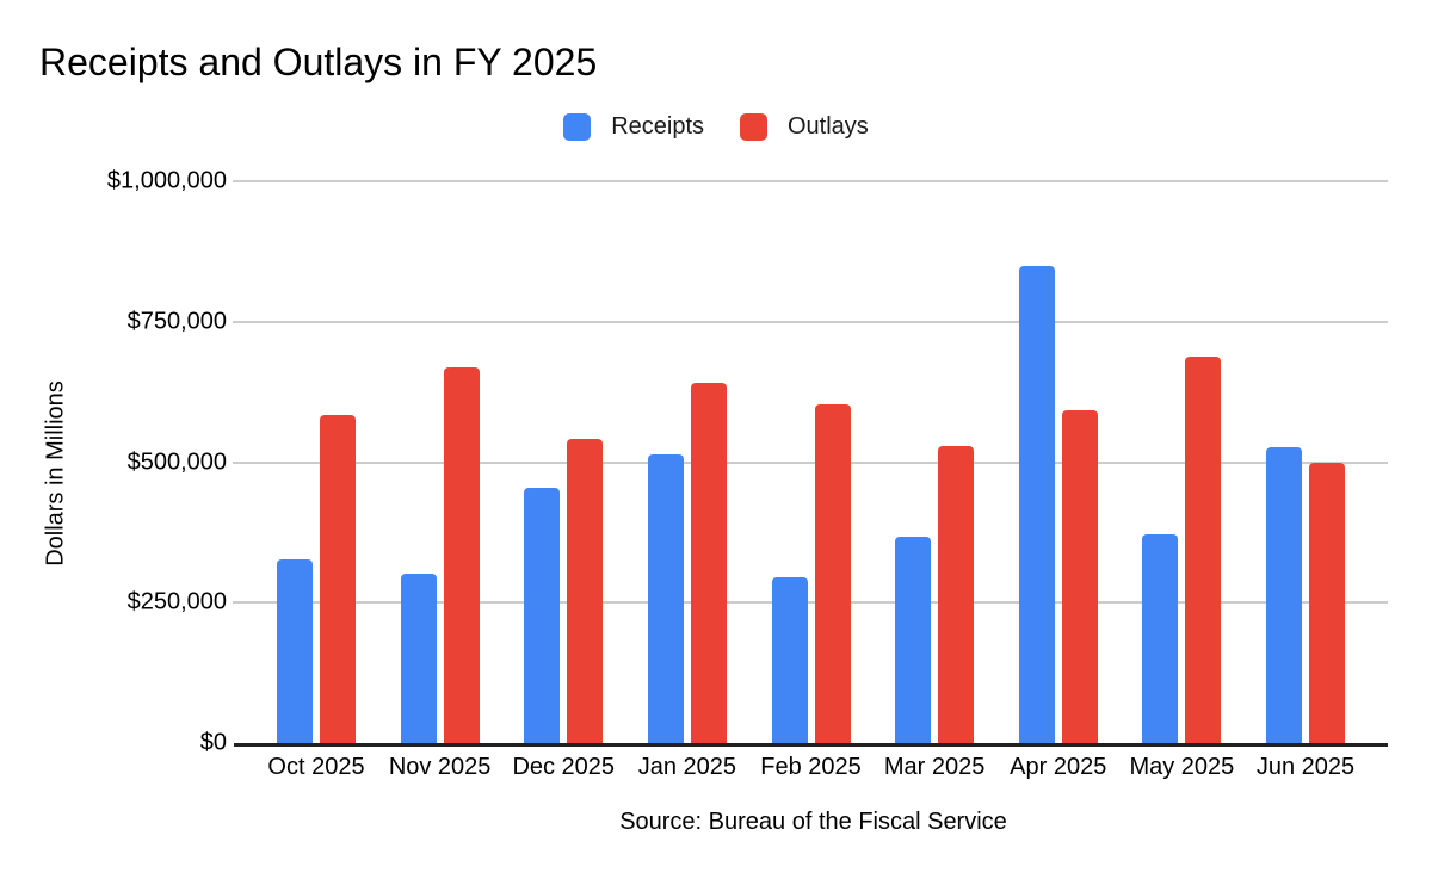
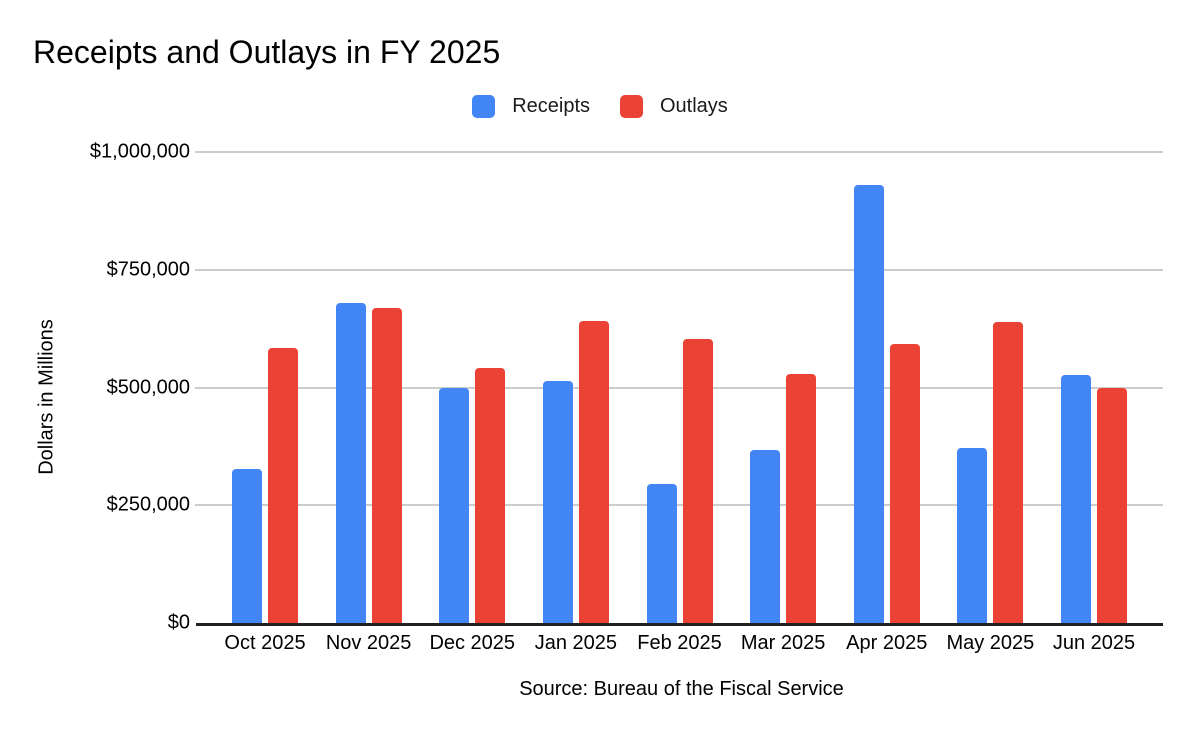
Receipts/Nov 2025: $300000 -> $680000
Receipts/Dec 2025: $460000 -> $500000
Receipts/Apr 2025: $850000 -> $930000
Outlays/May 2025: $690000 -> $640000
